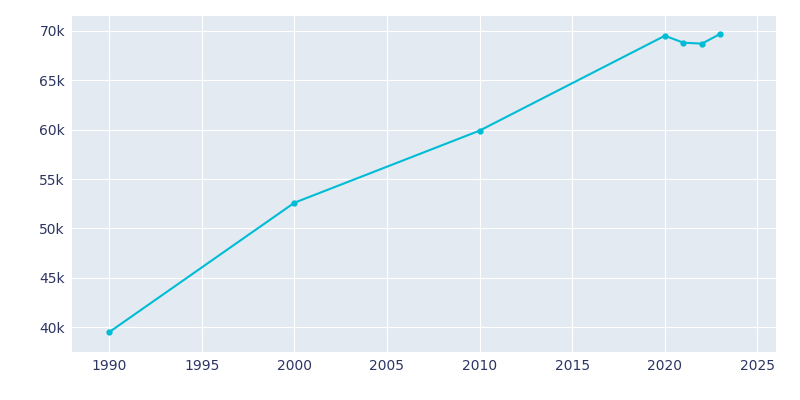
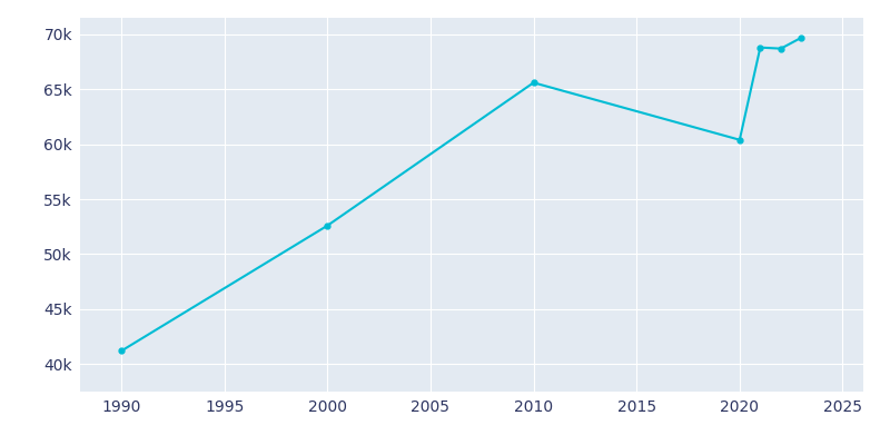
1990: 39.5k -> 41.2k
2010: 59.9k -> 65.6k
2020: 69.5k -> 60.4k
